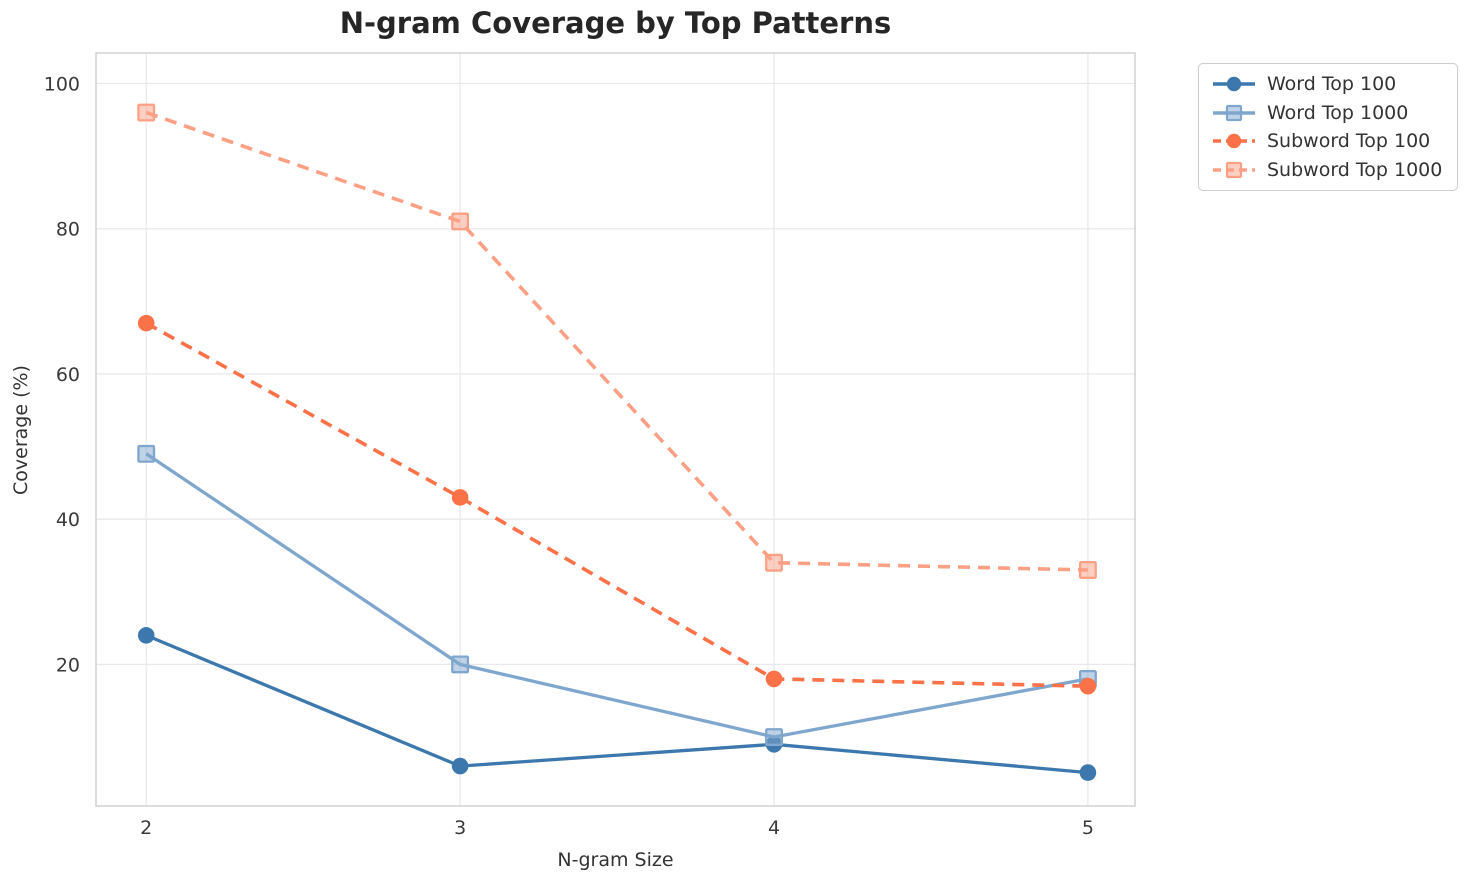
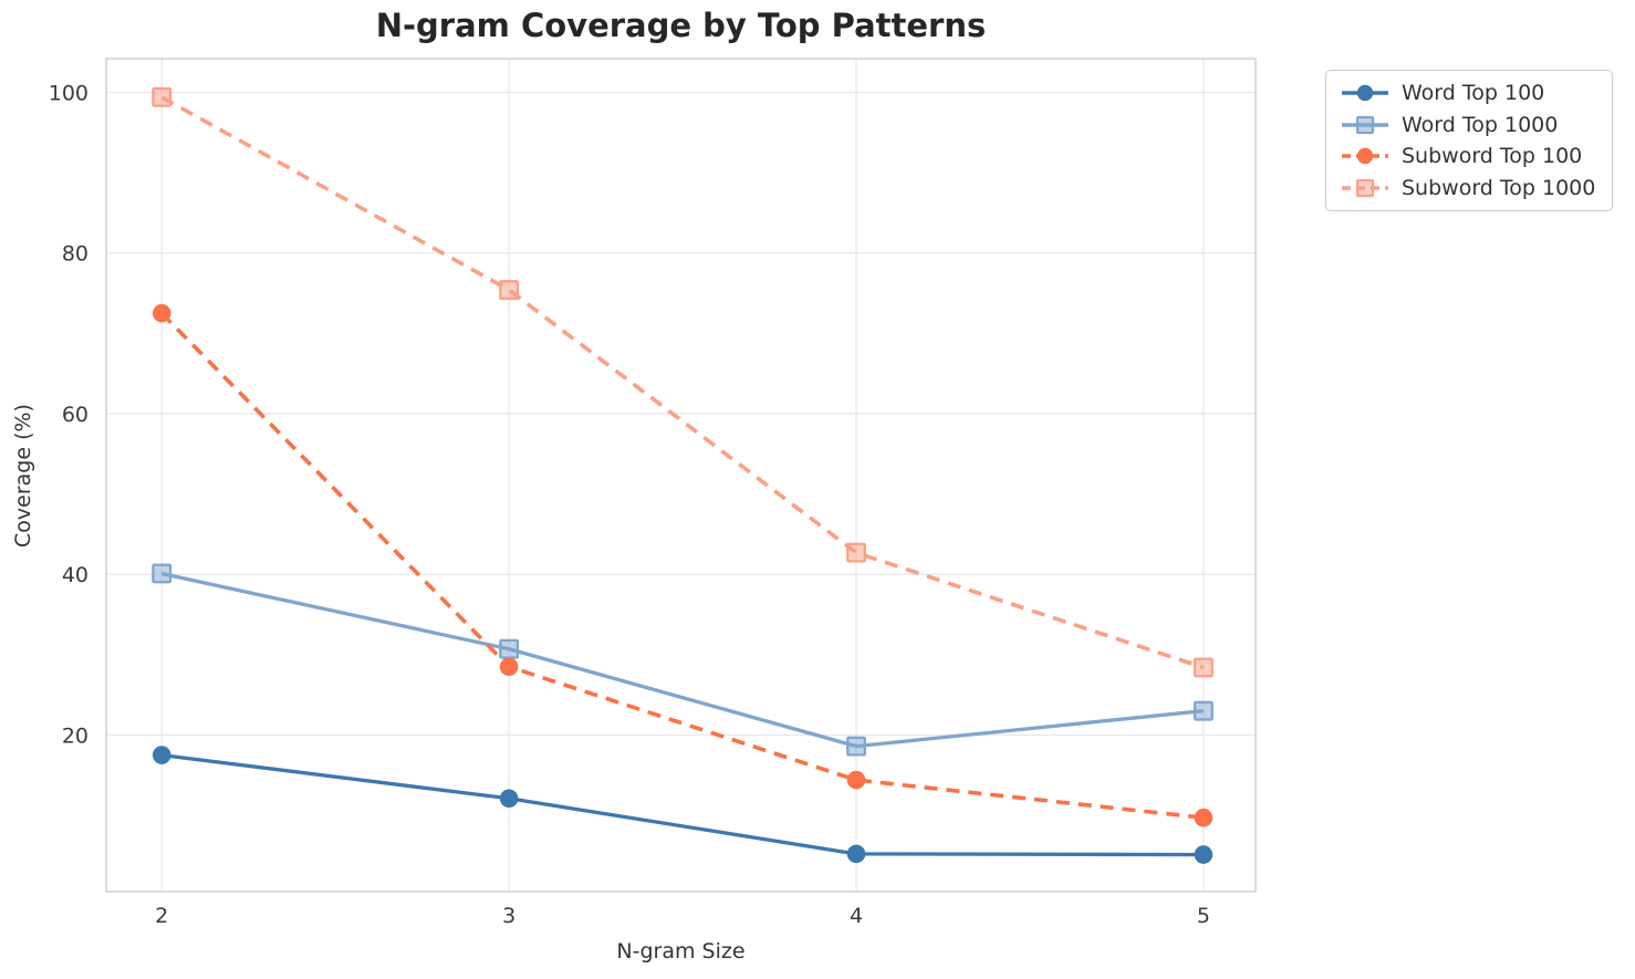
Word Top 100/2: 24 -> 18
Word Top 1000/2: 49 -> 40
Subword Top 100/2: 67 -> 72
Subword Top 1000/2: 96 -> 99
Word Top 100/3: 6 -> 12
Word Top 1000/3: 20 -> 31
Subword Top 100/3: 43 -> 28
Subword Top 1000/3: 81 -> 75
Word Top 100/4: 9 -> 5
Word Top 1000/4: 10 -> 19
Subword Top 100/4: 18 -> 14
Subword Top 1000/4: 34 -> 43
Word Top 1000/5: 18 -> 23
Subword Top 100/5: 17 -> 10
Subword Top 1000/5: 33 -> 28
